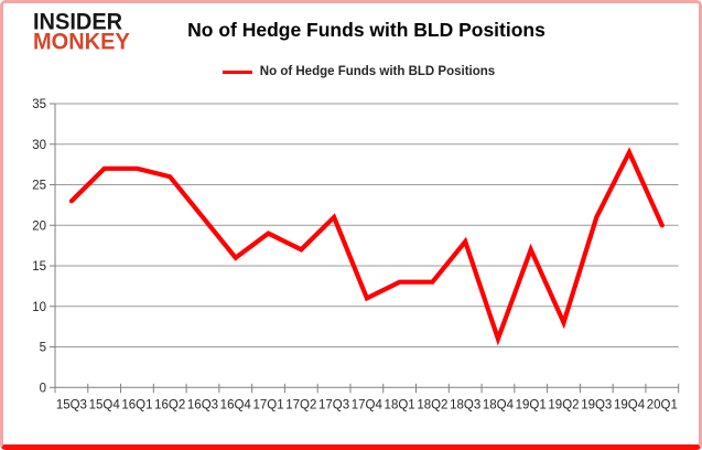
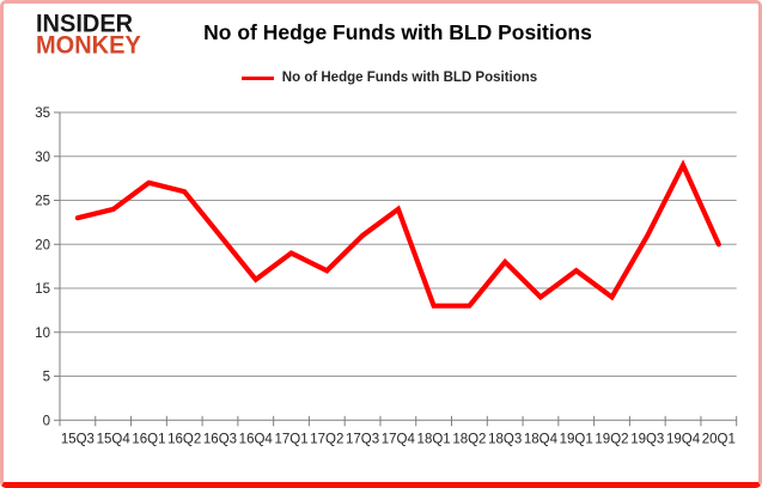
15Q4: 27 -> 24
17Q4: 11 -> 24
18Q4: 6 -> 14
19Q2: 8 -> 14
